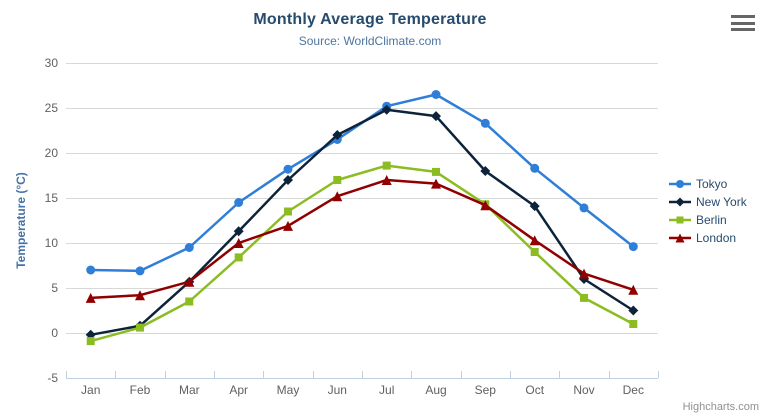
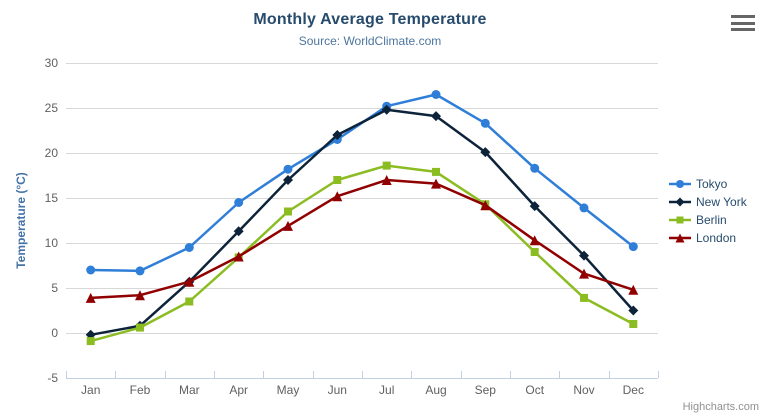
London/Apr: 10 -> 8
New York/Sep: 18 -> 20
New York/Nov: 6 -> 9
